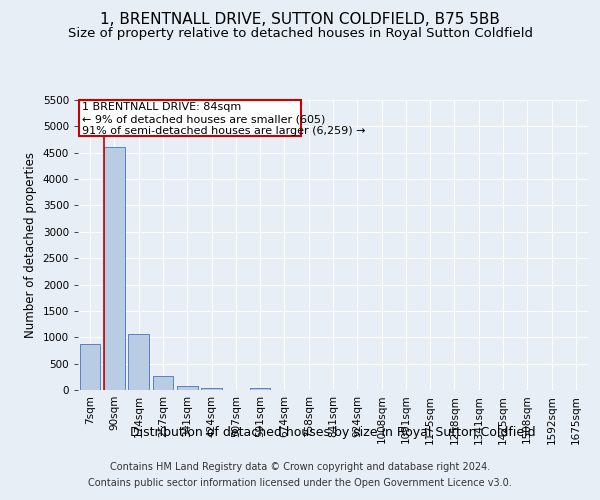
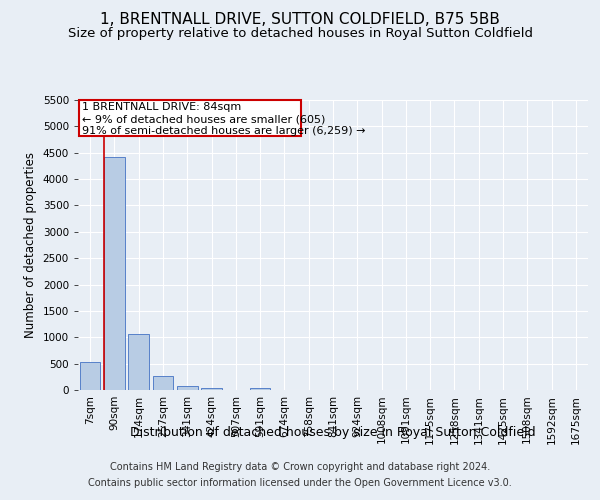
7sqm: 870 -> 540
90sqm: 4600 -> 4420
